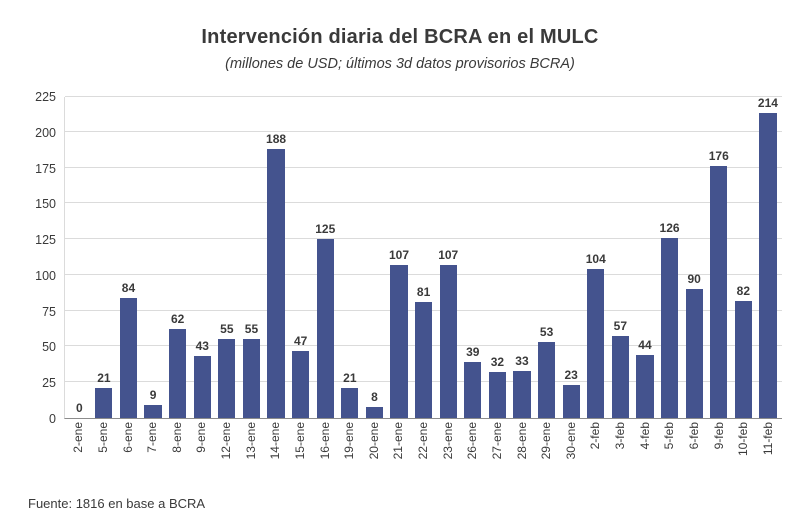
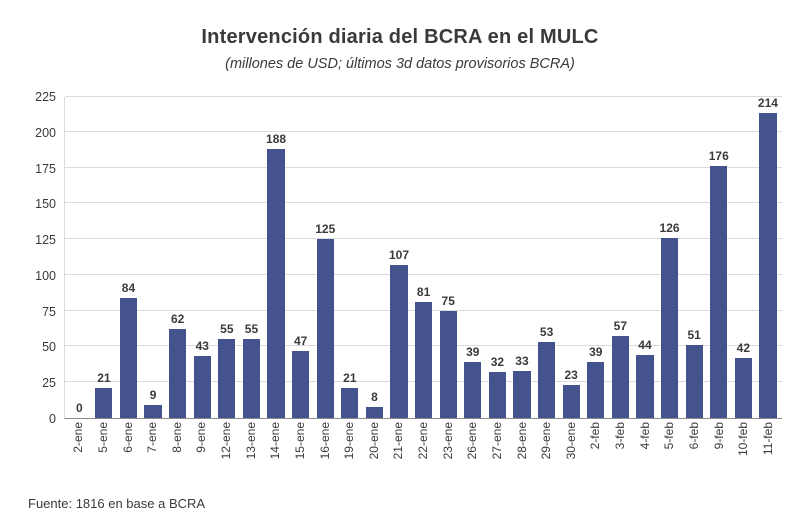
23-ene: 107 -> 75
2-feb: 104 -> 39
6-feb: 90 -> 51
10-feb: 82 -> 42
